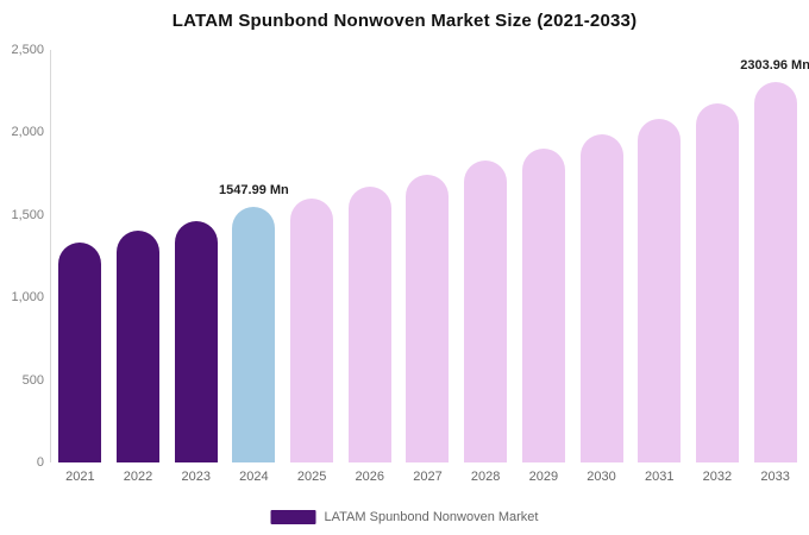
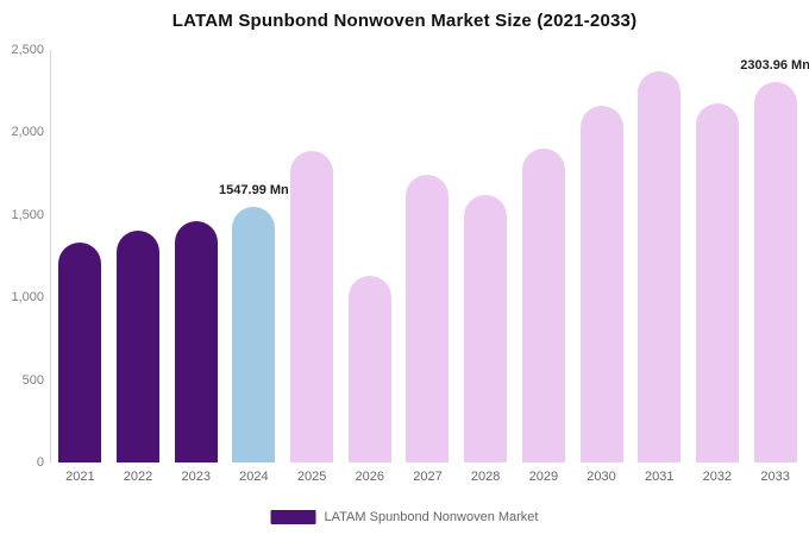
2025: 1600 -> 1890
2026: 1670 -> 1130
2028: 1830 -> 1620
2030: 1990 -> 2160
2031: 2080 -> 2370
